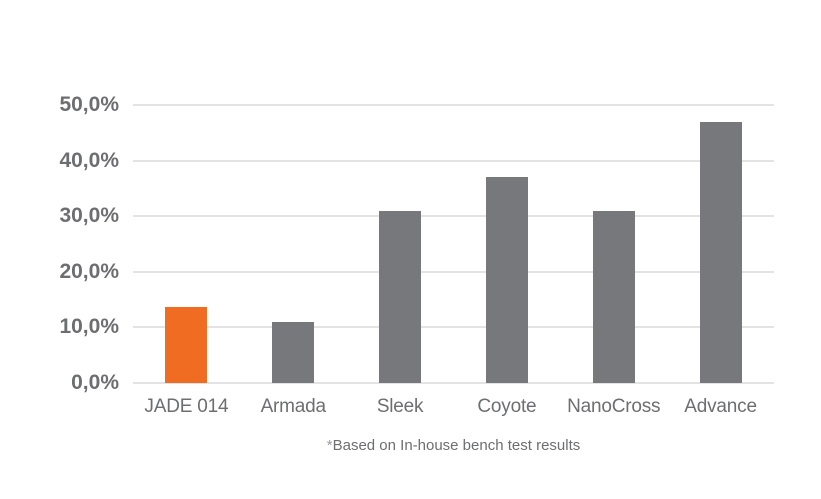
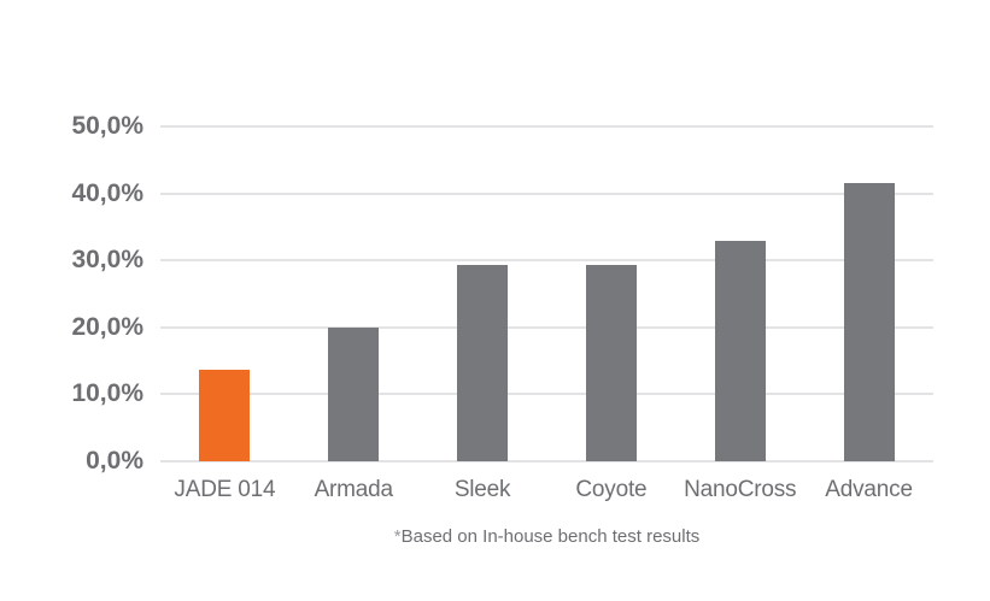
Armada: 11% -> 20%
Sleek: 31% -> 29%
Coyote: 37% -> 29%
NanoCross: 31% -> 33%
Advance: 47% -> 42%
